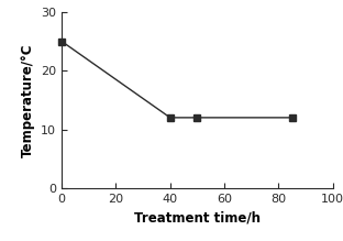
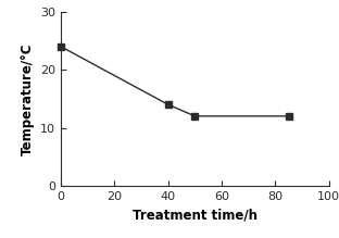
0: 25 -> 24
40: 12 -> 14
